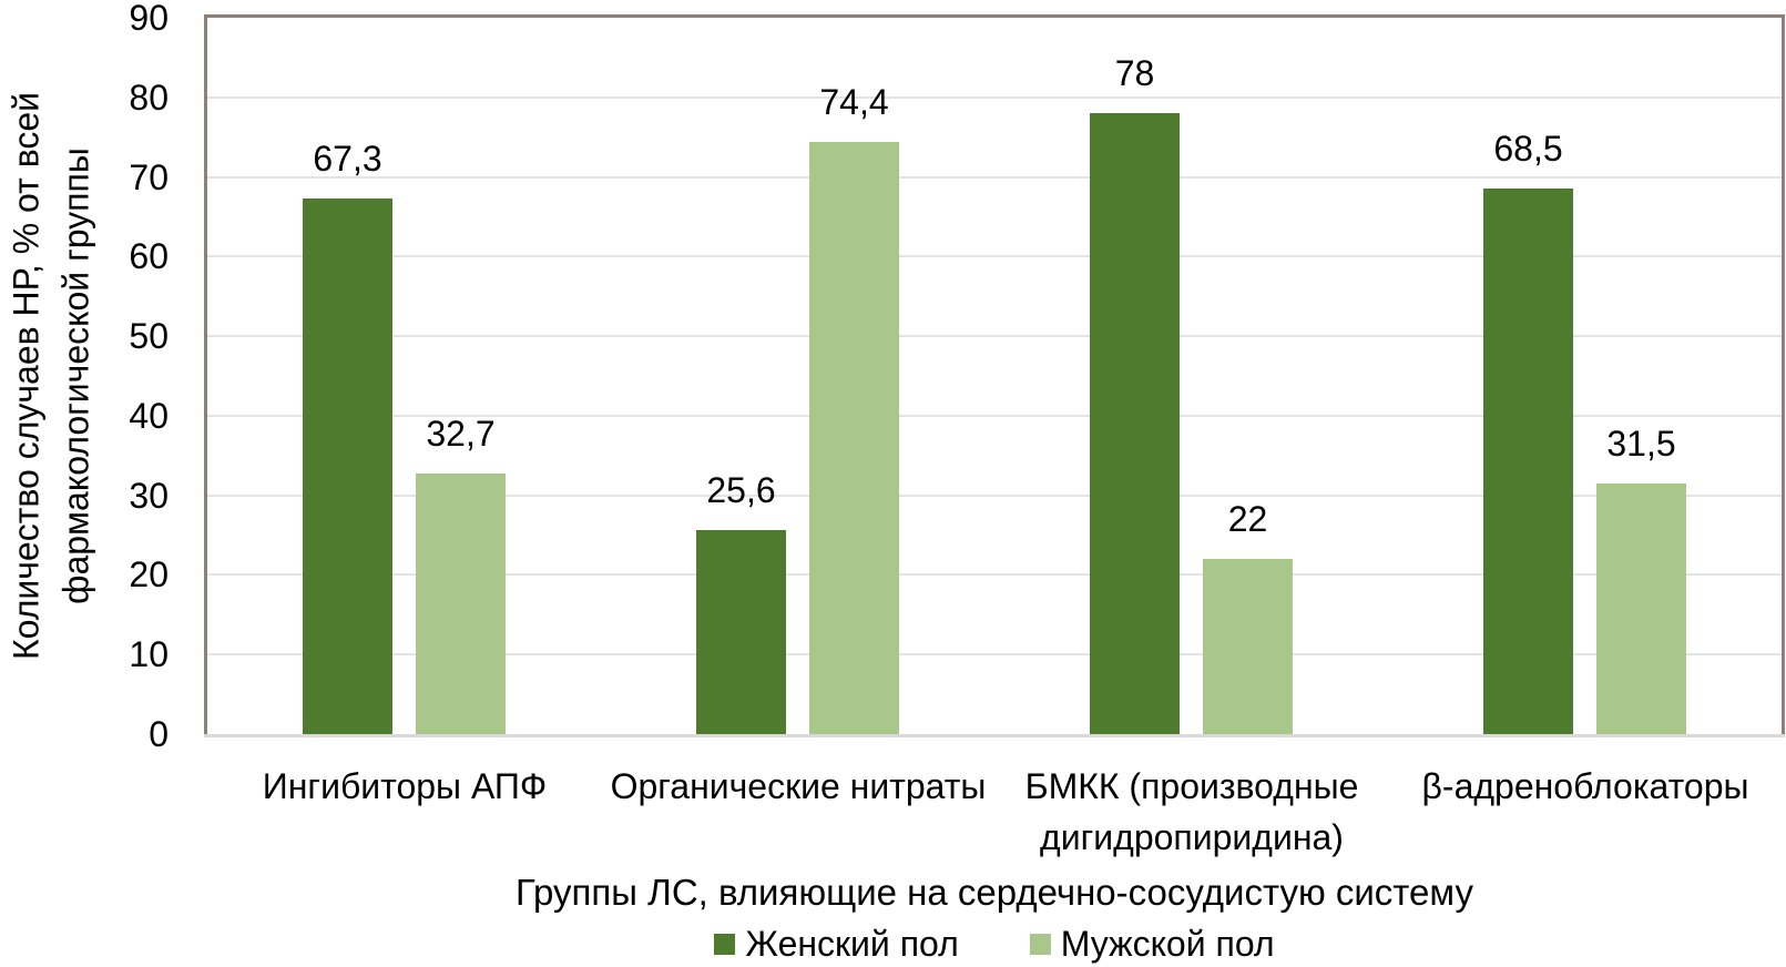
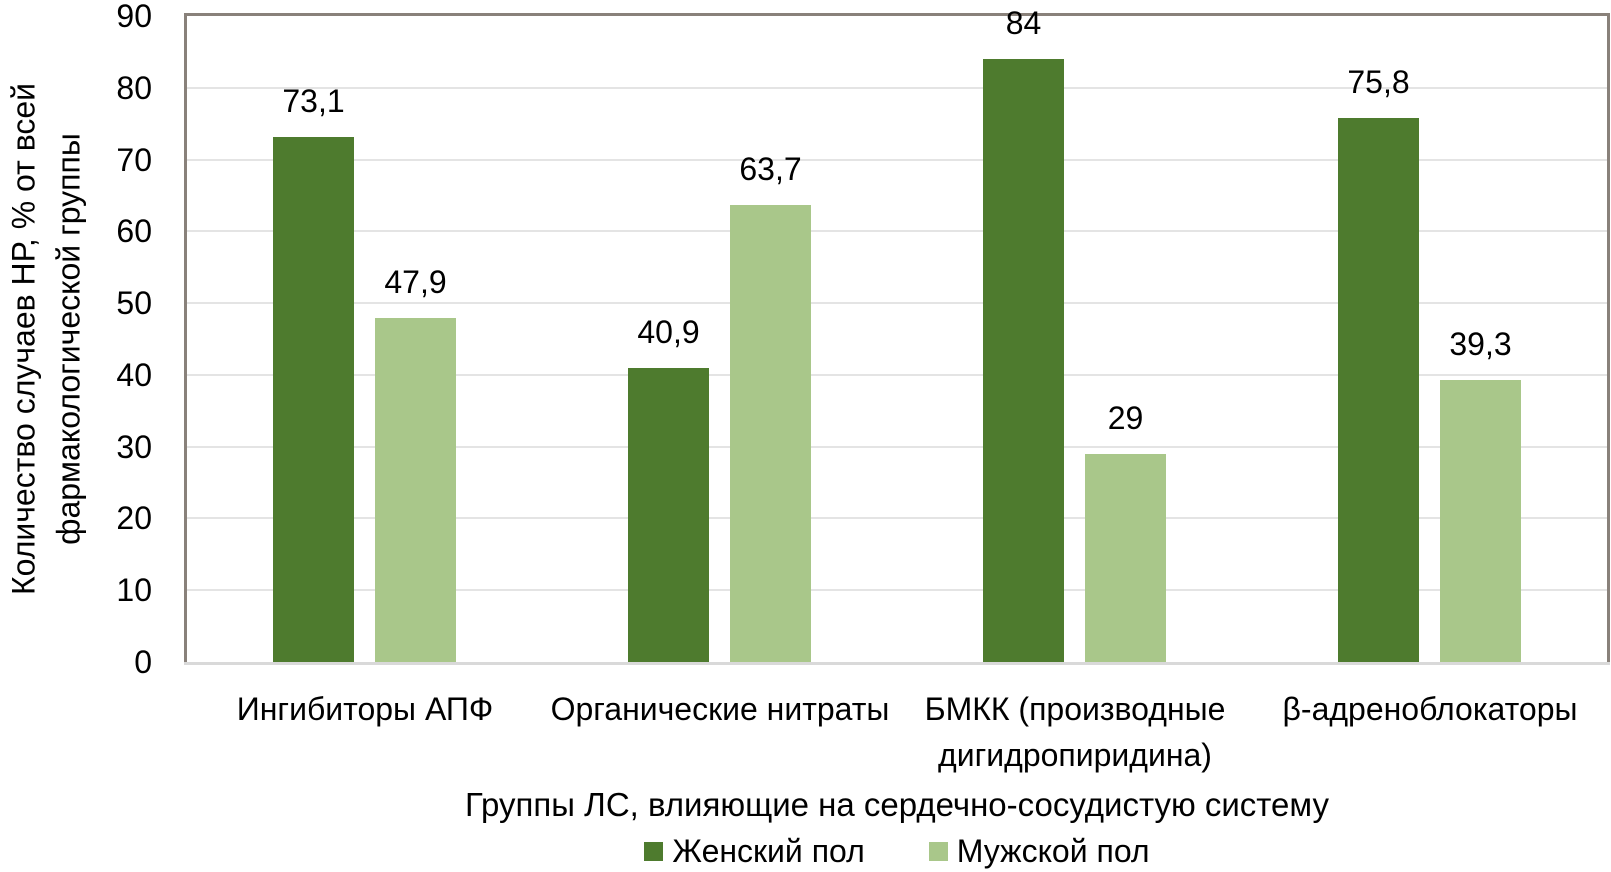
Женский пол/Ингибиторы АПФ: 67,3 -> 73,1
Мужской пол/Ингибиторы АПФ: 32,7 -> 47,9
Женский пол/Органические нитраты: 25,6 -> 40,9
Мужской пол/Органические нитраты: 74,4 -> 63,7
Женский пол/БМКК (производные дигидропиридина): 78 -> 84
Мужской пол/БМКК (производные дигидропиридина): 22 -> 29
Женский пол/β-адреноблокаторы: 68,5 -> 75,8
Мужской пол/β-адреноблокаторы: 31,5 -> 39,3
